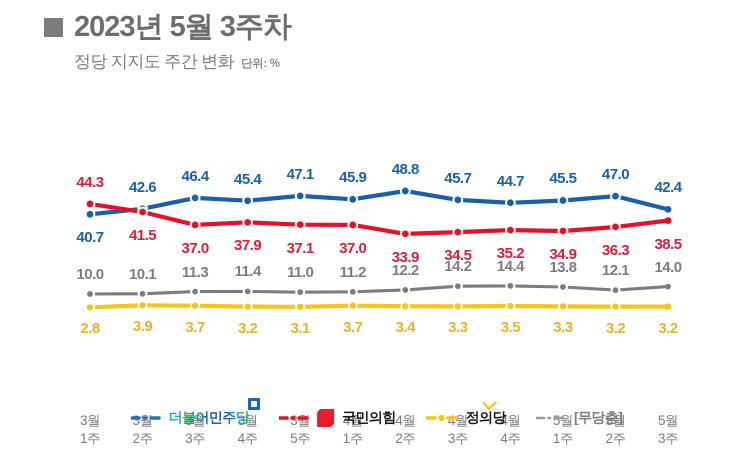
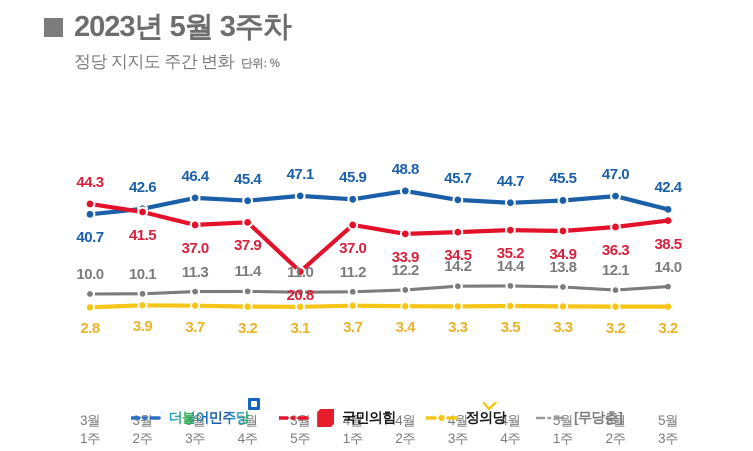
국민의힘/3월 5주: 37.1 -> 20.8
